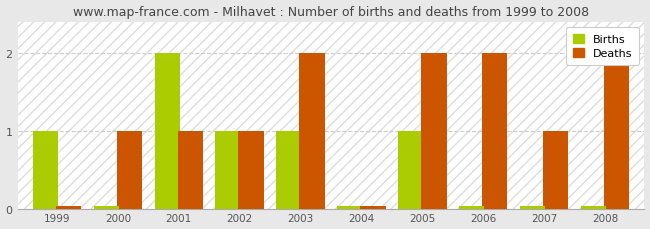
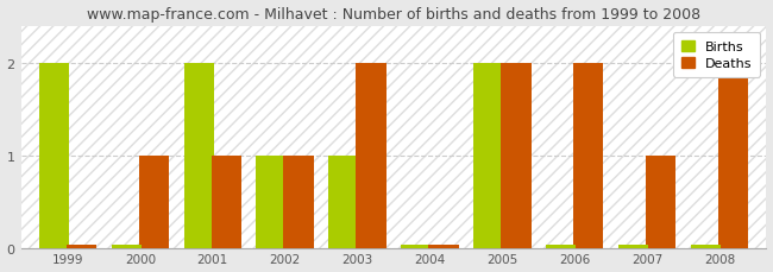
Births/1999: 1 -> 2
Births/2005: 1 -> 2
